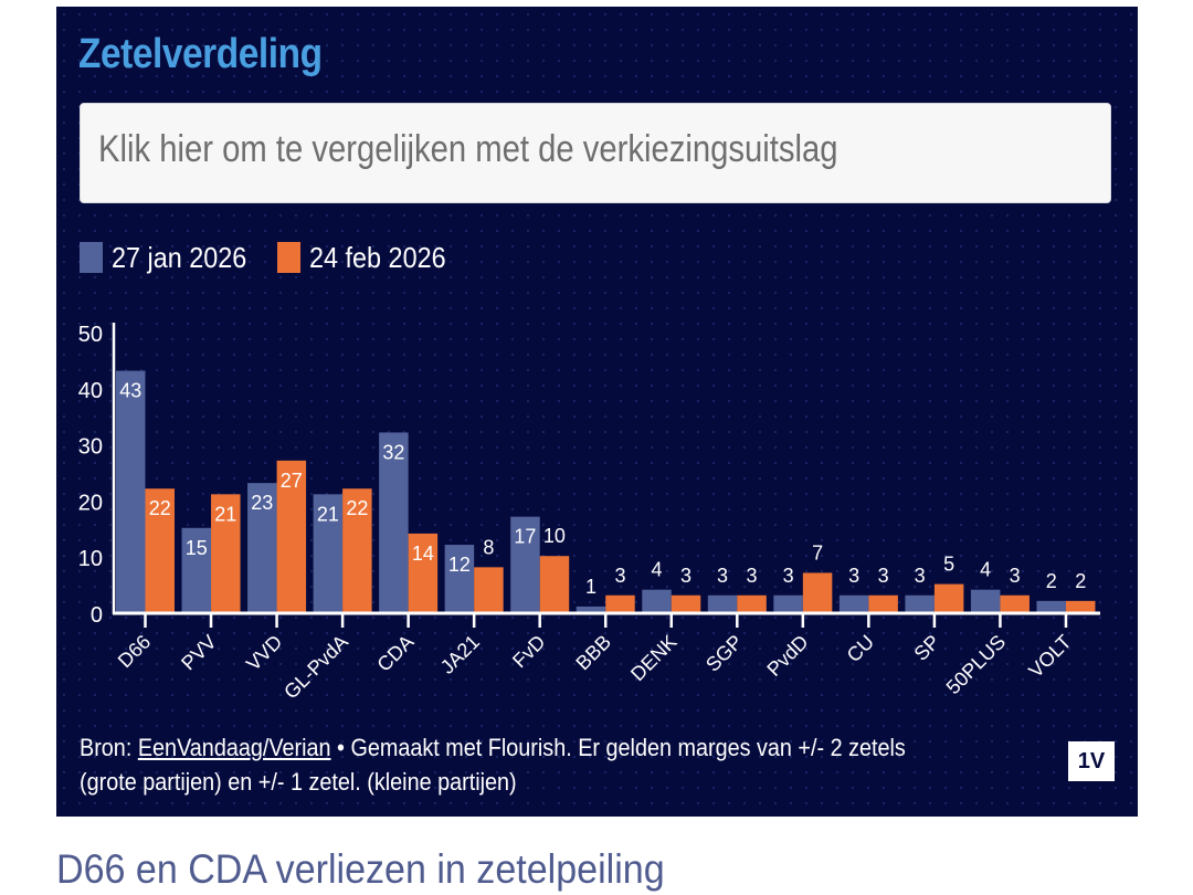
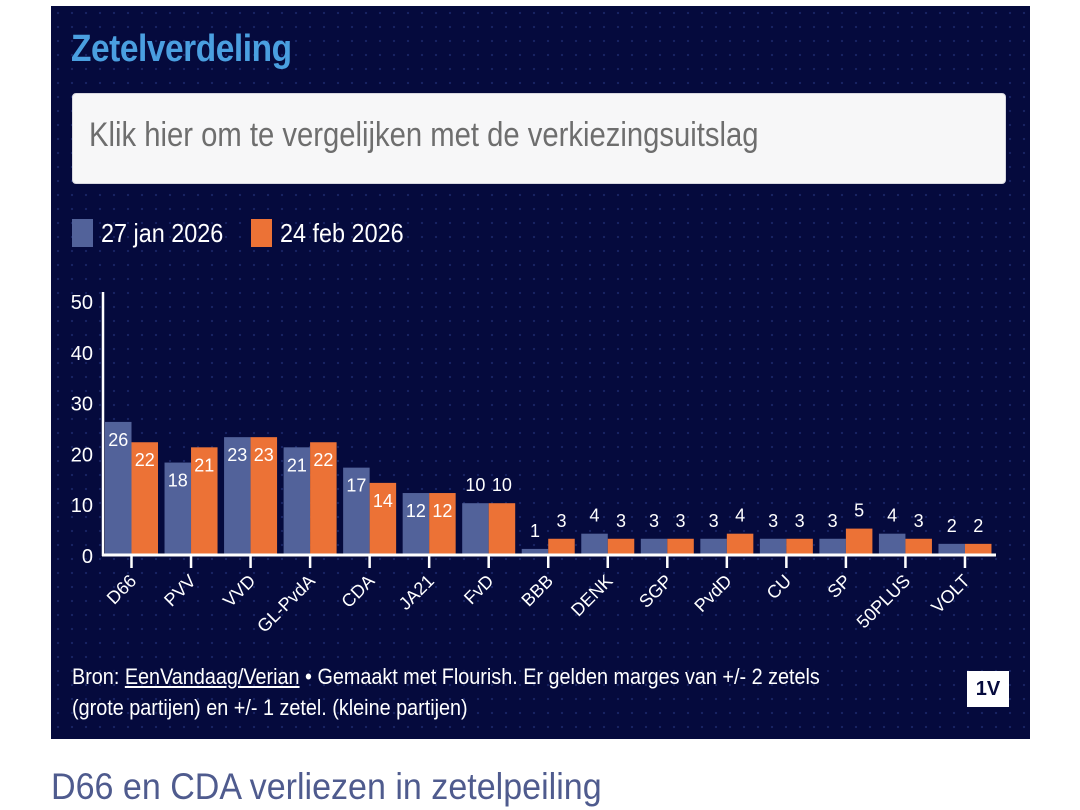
27 jan 2026/D66: 43 -> 26
27 jan 2026/PVV: 15 -> 18
24 feb 2026/VVD: 27 -> 23
27 jan 2026/CDA: 32 -> 17
24 feb 2026/JA21: 8 -> 12
27 jan 2026/FvD: 17 -> 10
24 feb 2026/PvdD: 7 -> 4
